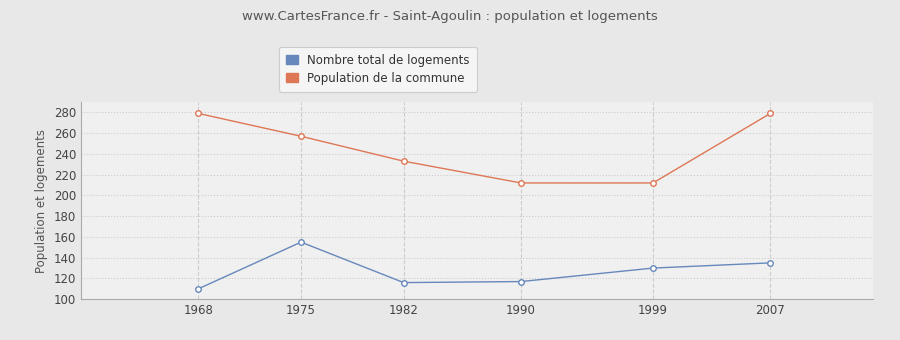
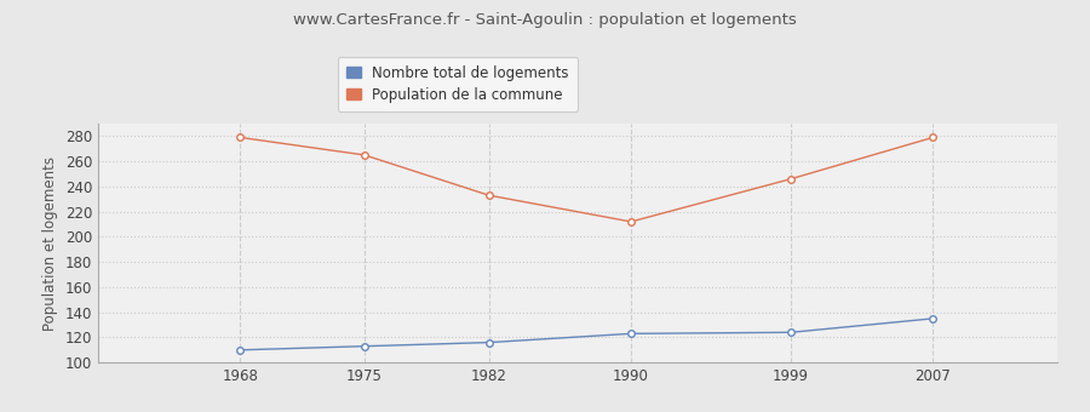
Nombre total de logements/1975: 155 -> 113
Population de la commune/1975: 257 -> 265
Nombre total de logements/1990: 117 -> 123
Nombre total de logements/1999: 130 -> 124
Population de la commune/1999: 212 -> 246
